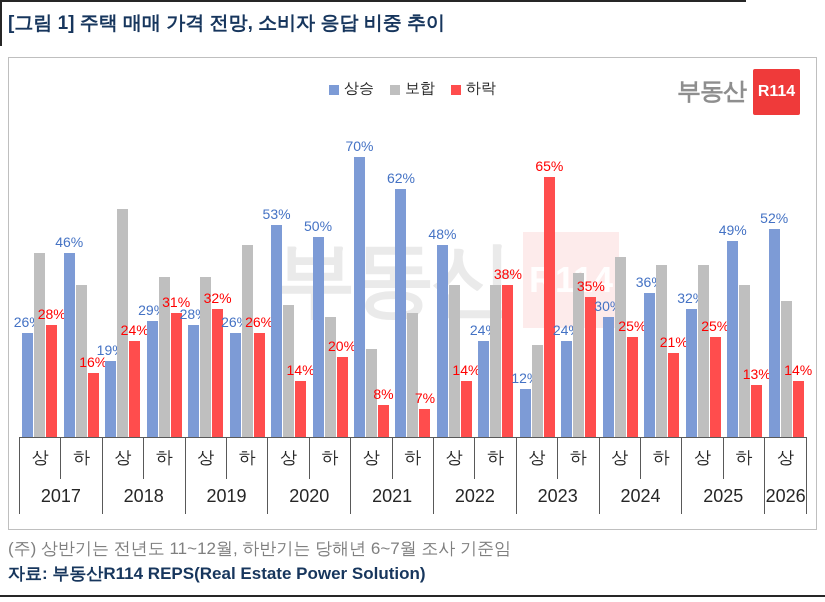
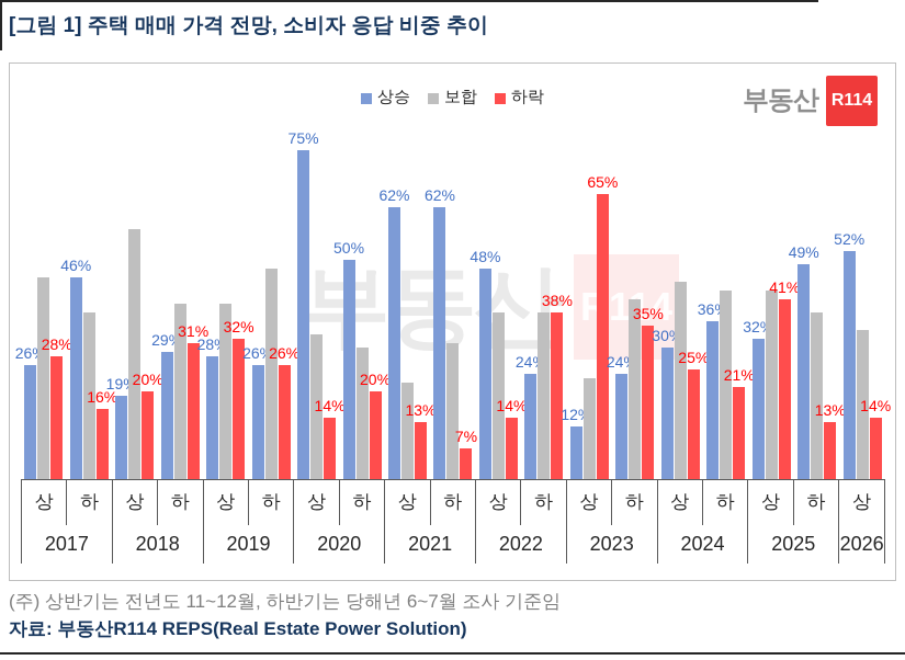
하락/2018 상: 24% -> 20%
상승/2020 상: 53% -> 75%
상승/2021 상: 70% -> 62%
하락/2021 상: 8% -> 13%
하락/2025 상: 25% -> 41%
